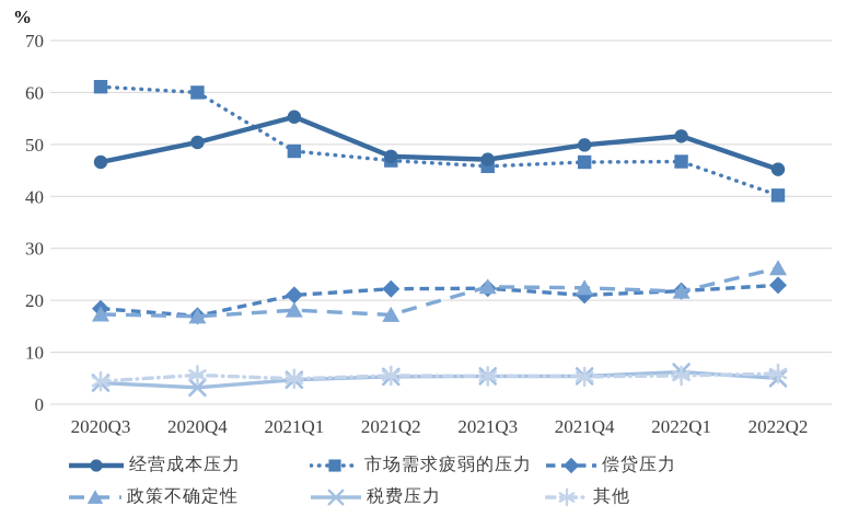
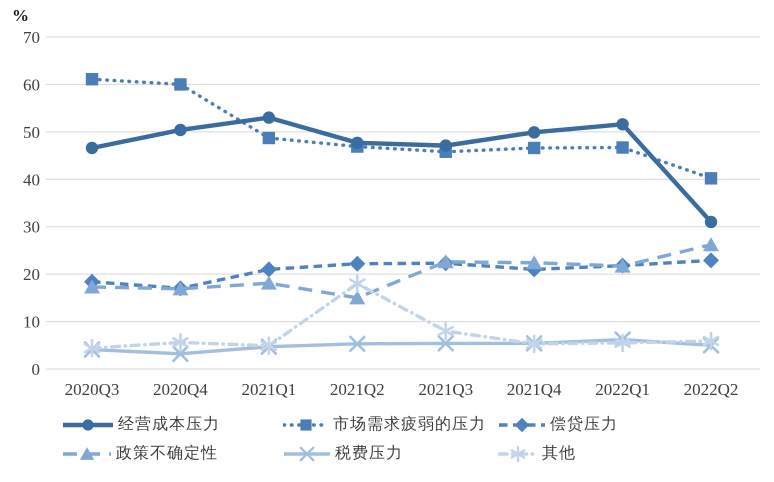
经营成本压力/2021Q1: 55 -> 53
政策不确定性/2021Q2: 17 -> 15
其他/2021Q2: 6 -> 18
其他/2021Q3: 5 -> 8
经营成本压力/2022Q2: 45 -> 31
